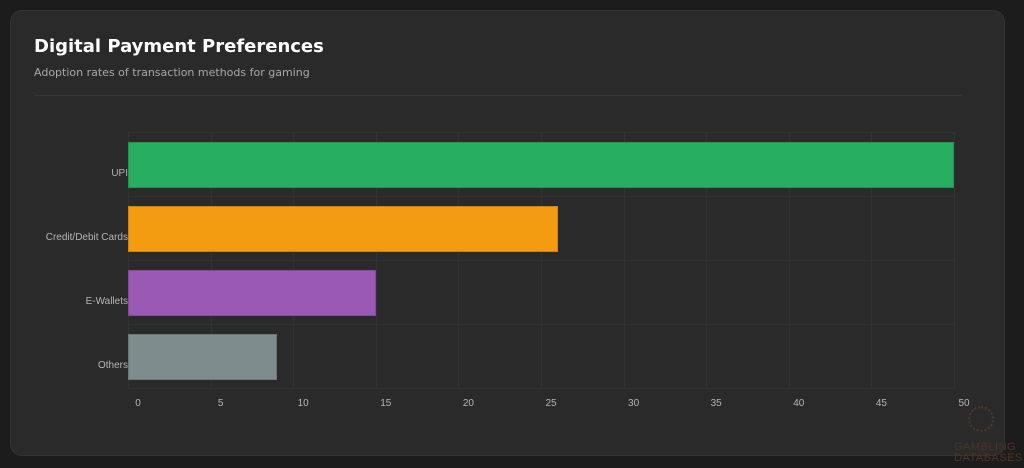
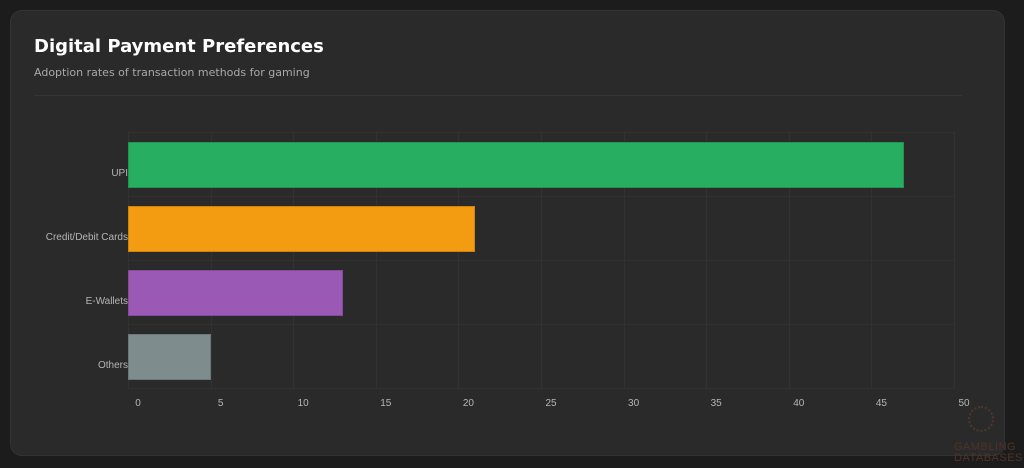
UPI: 50 -> 47
Credit/Debit Cards: 26 -> 21
E-Wallets: 15 -> 13
Others: 9 -> 5
